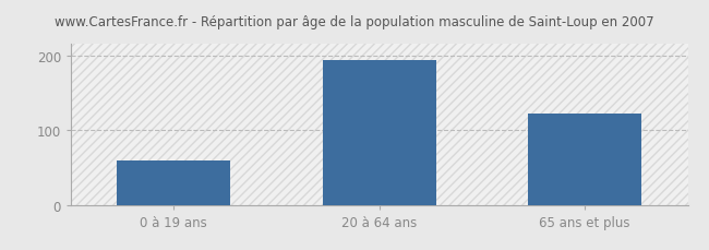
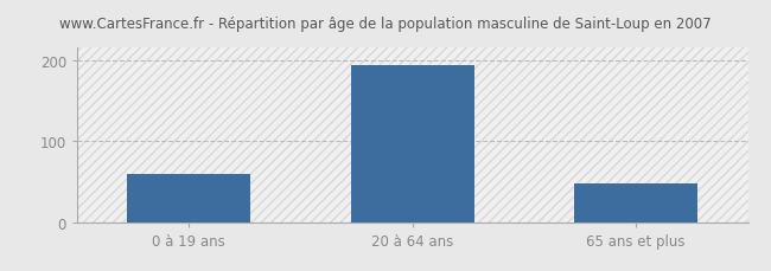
65 ans et plus: 122 -> 47
